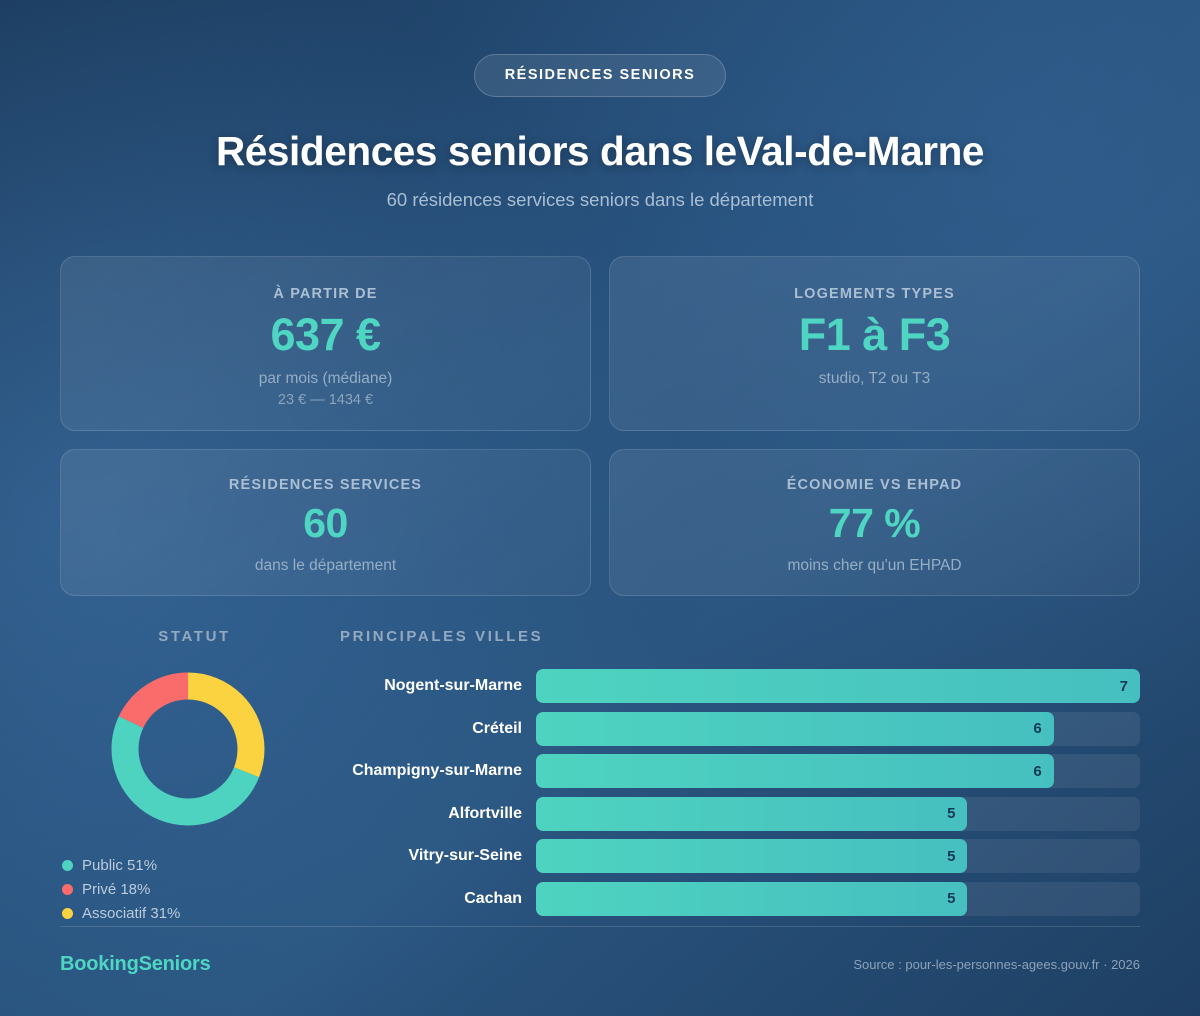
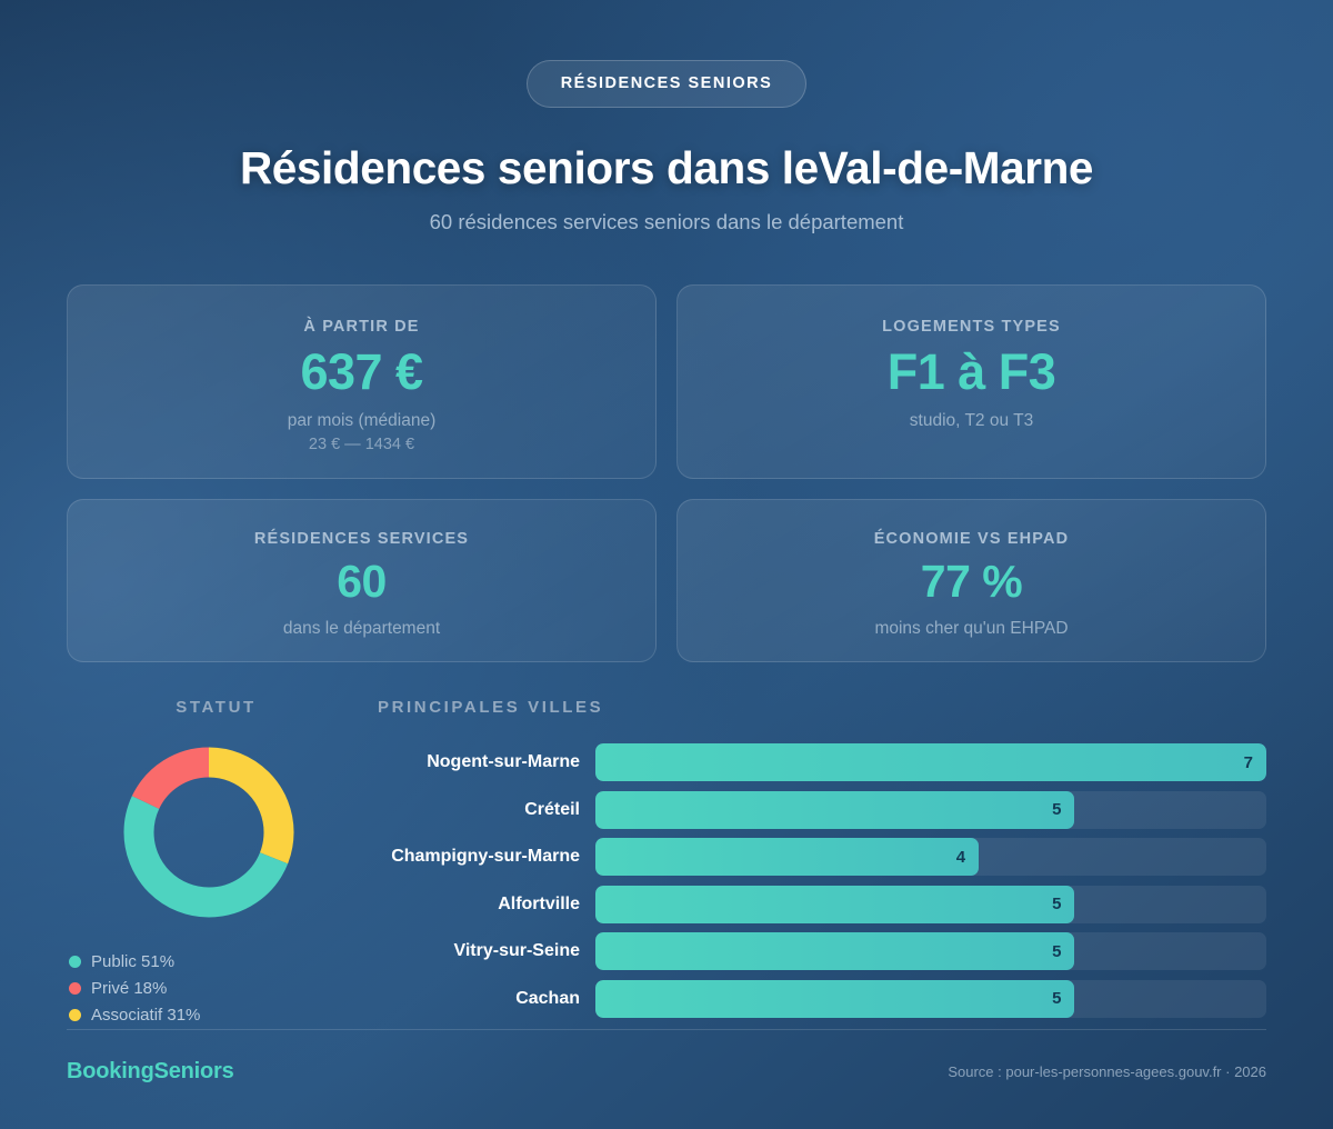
PRINCIPALES VILLES/Créteil: 6 -> 5
PRINCIPALES VILLES/Champigny-sur-Marne: 6 -> 4
